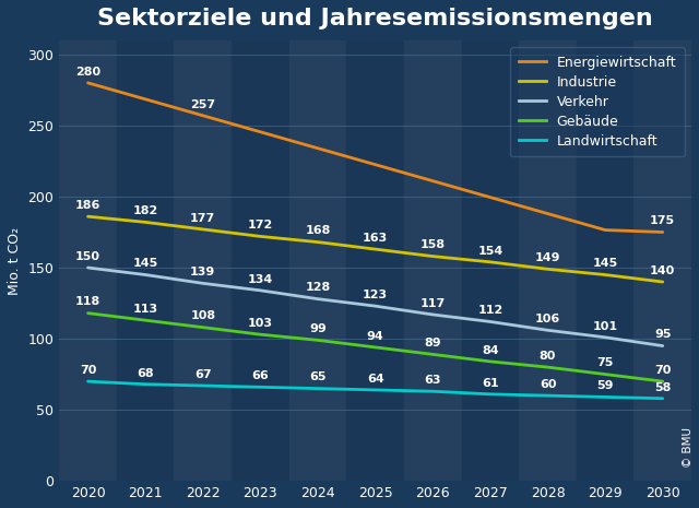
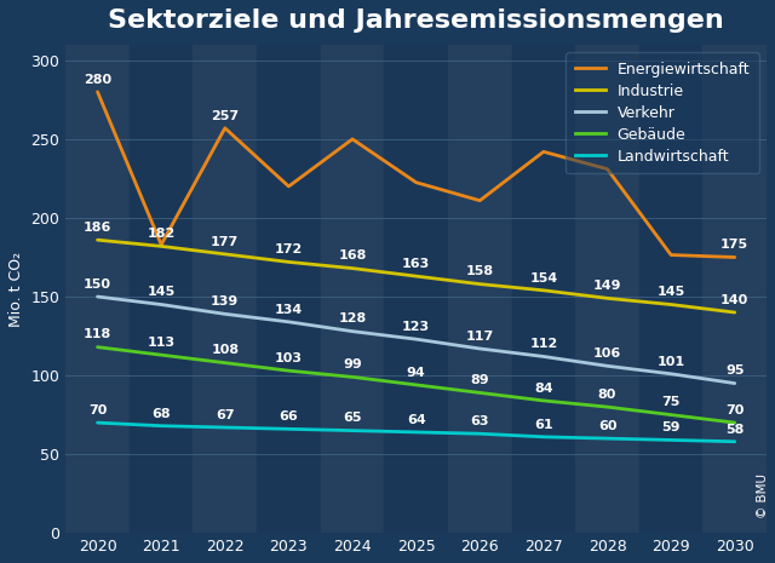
Energiewirtschaft/2021: 268 -> 183
Energiewirtschaft/2023: 246 -> 220
Energiewirtschaft/2024: 234 -> 250
Energiewirtschaft/2027: 200 -> 242
Energiewirtschaft/2028: 188 -> 231
